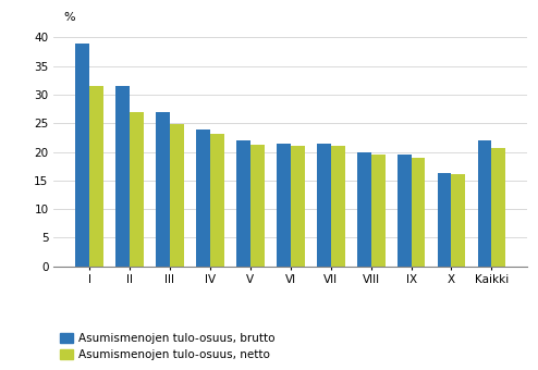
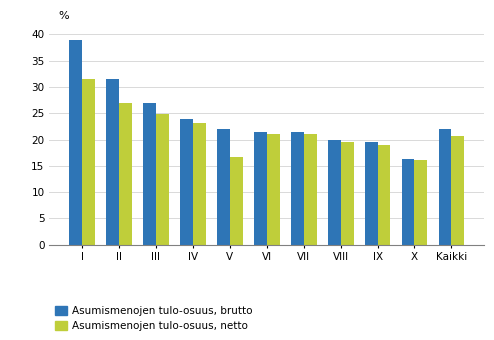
Asumismenojen tulo-osuus, netto/V: 21.3 -> 16.6
